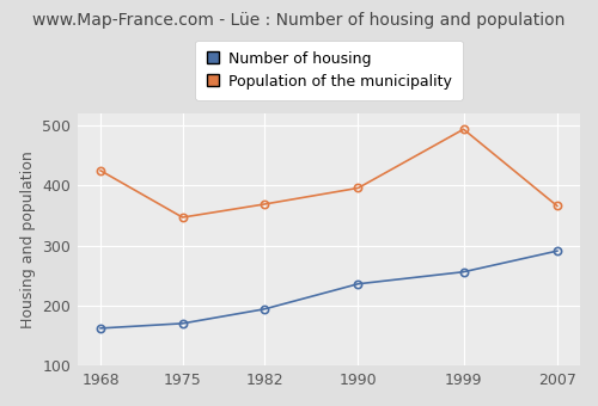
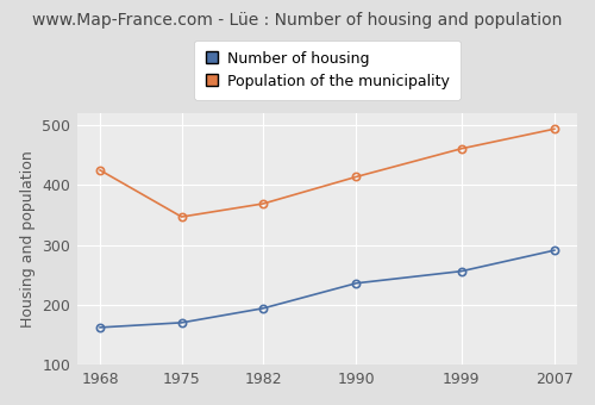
Population of the municipality/1990: 396 -> 414
Population of the municipality/1999: 494 -> 461
Population of the municipality/2007: 366 -> 494
